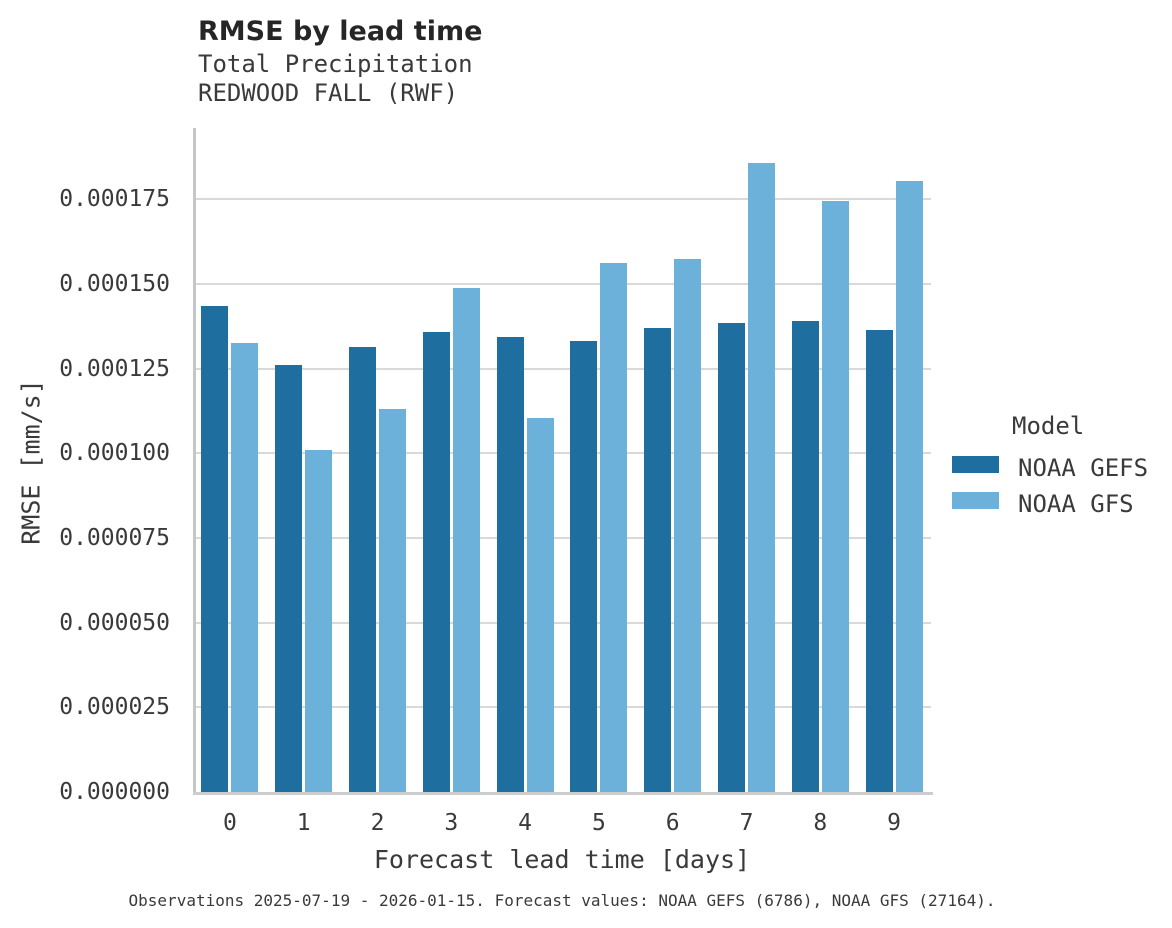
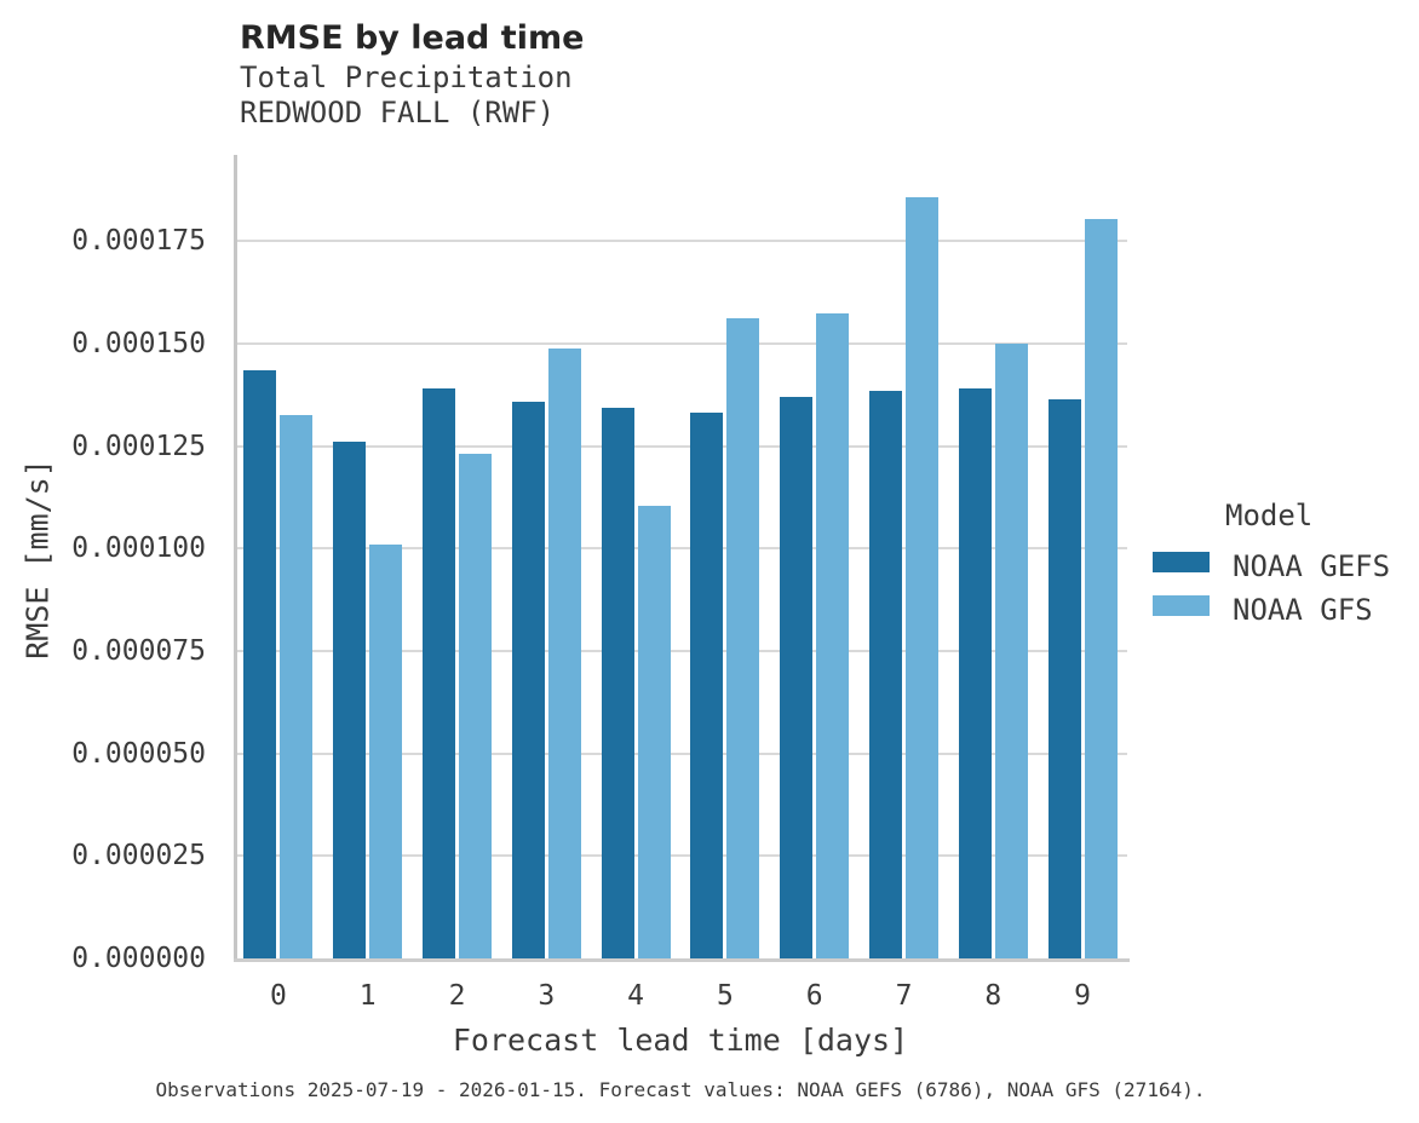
NOAA GEFS/2: 0.000131 -> 0.000139
NOAA GFS/2: 0.000113 -> 0.000123
NOAA GFS/8: 0.000175 -> 0.000150
